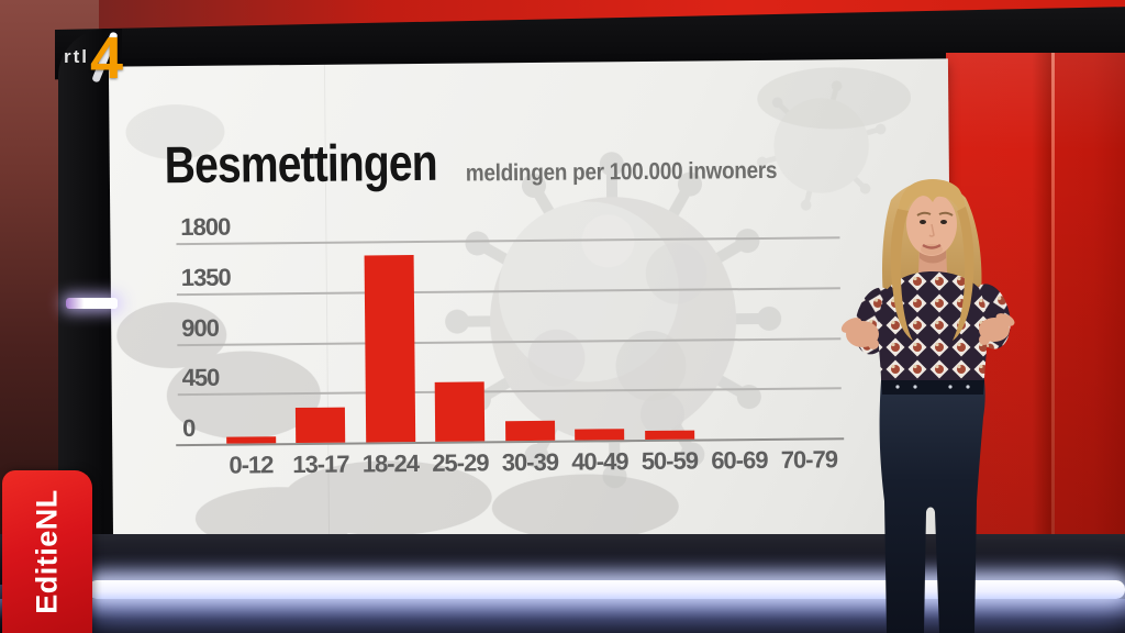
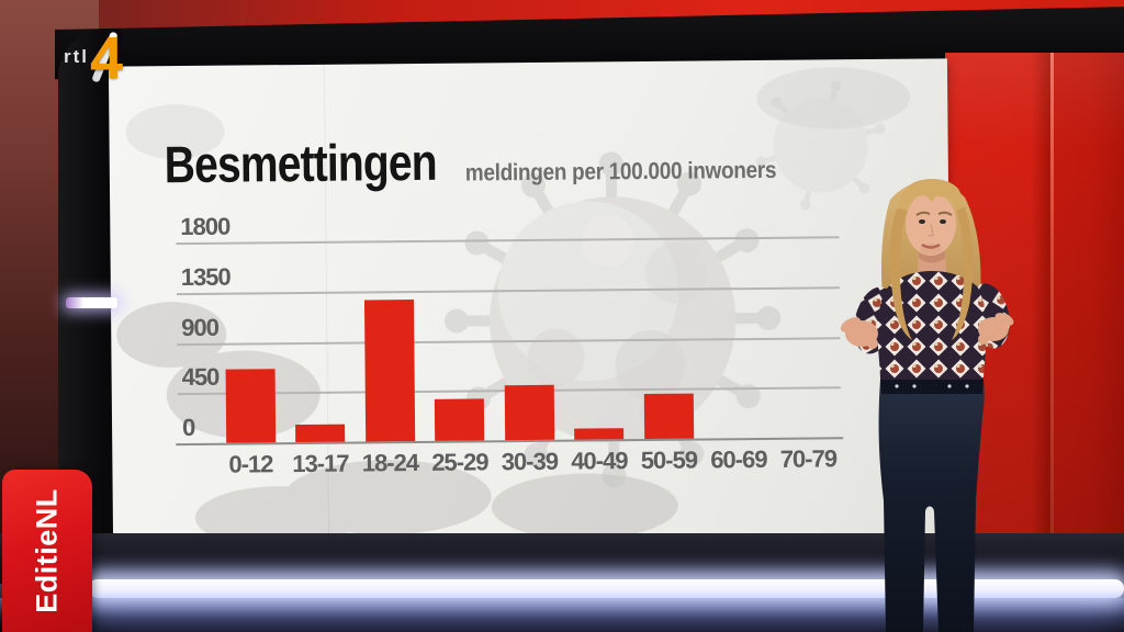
0-12: 60 -> 660
13-17: 310 -> 160
18-24: 1670 -> 1270
25-29: 530 -> 370
30-39: 180 -> 490
50-59: 80 -> 400
